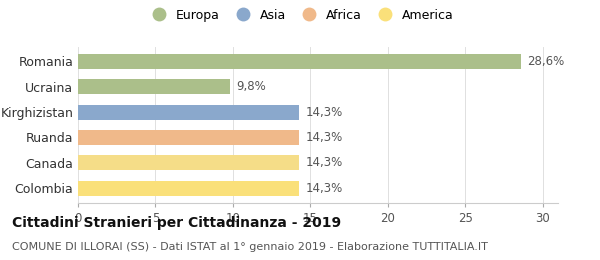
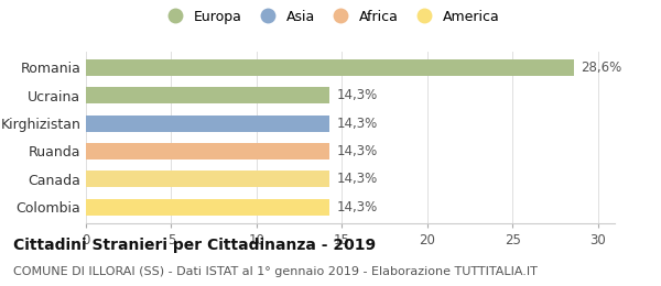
Ucraina: 9,8% -> 14,3%
